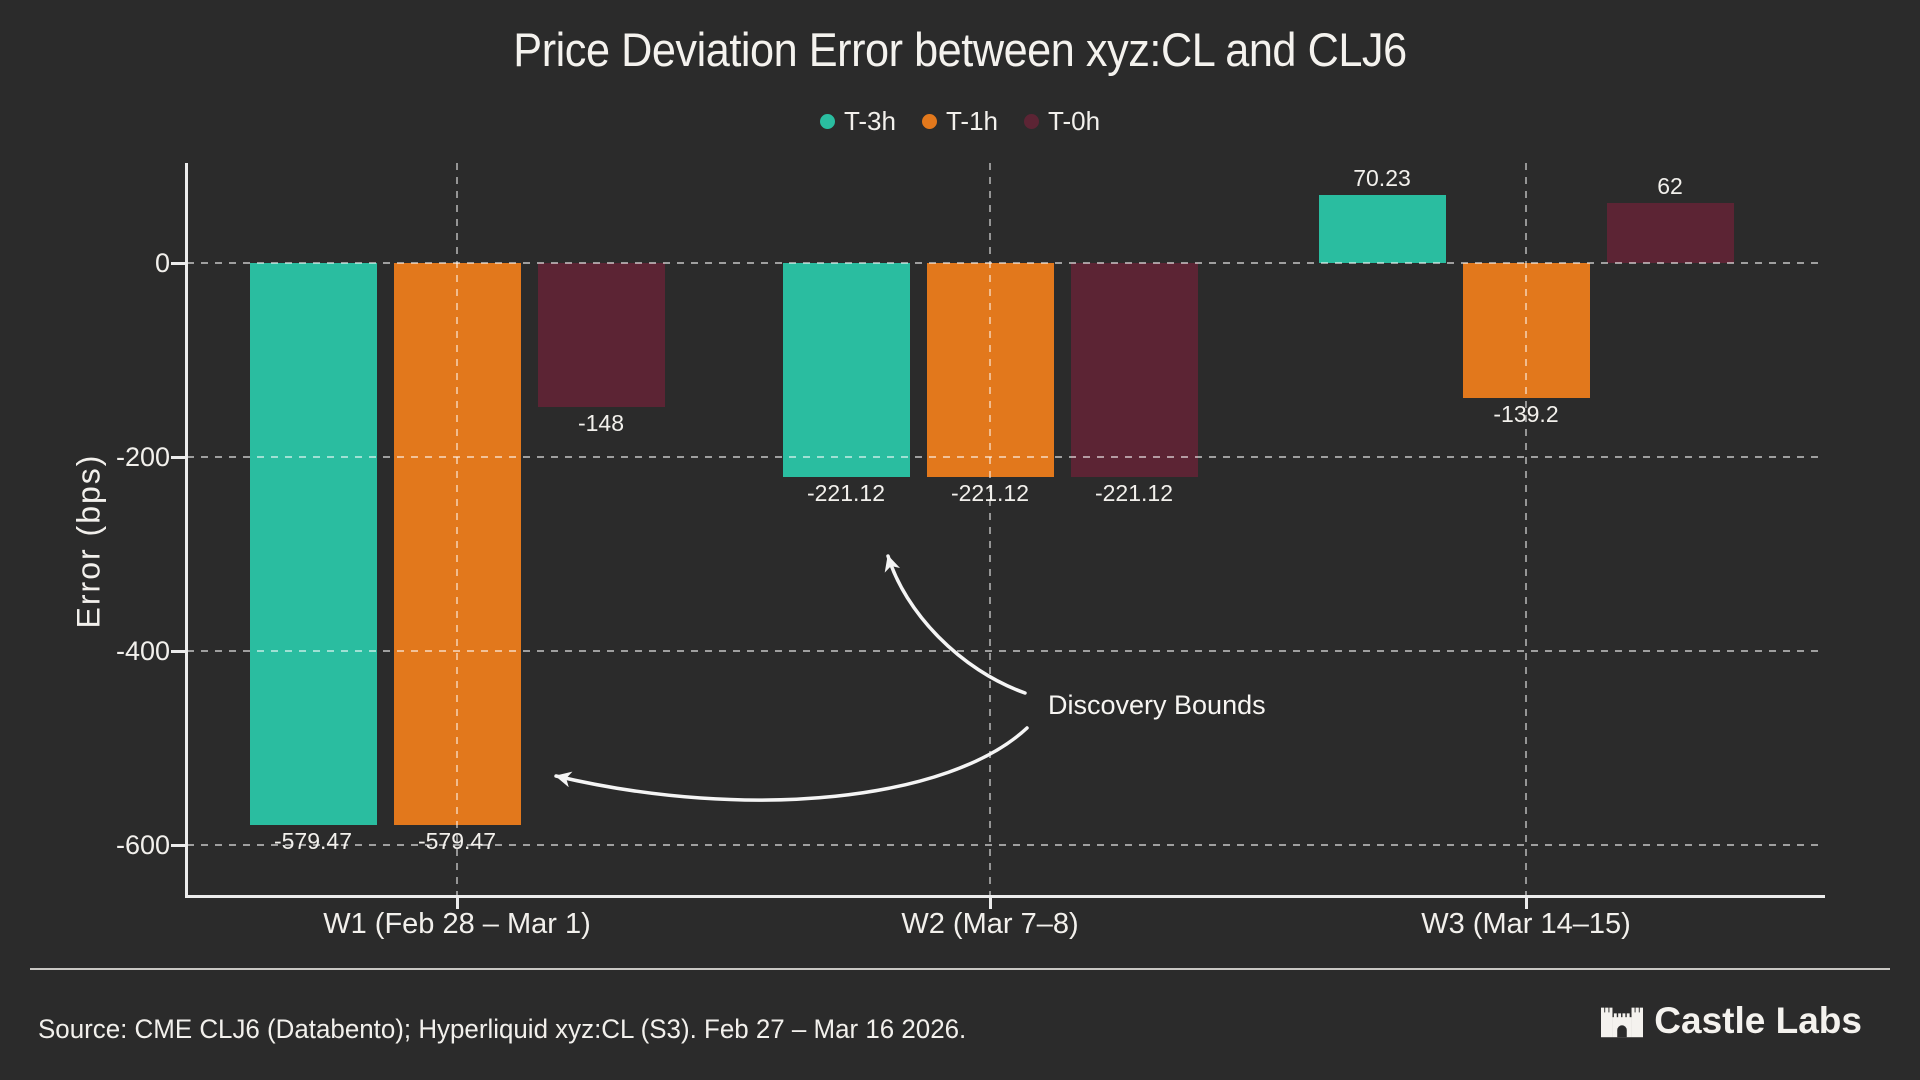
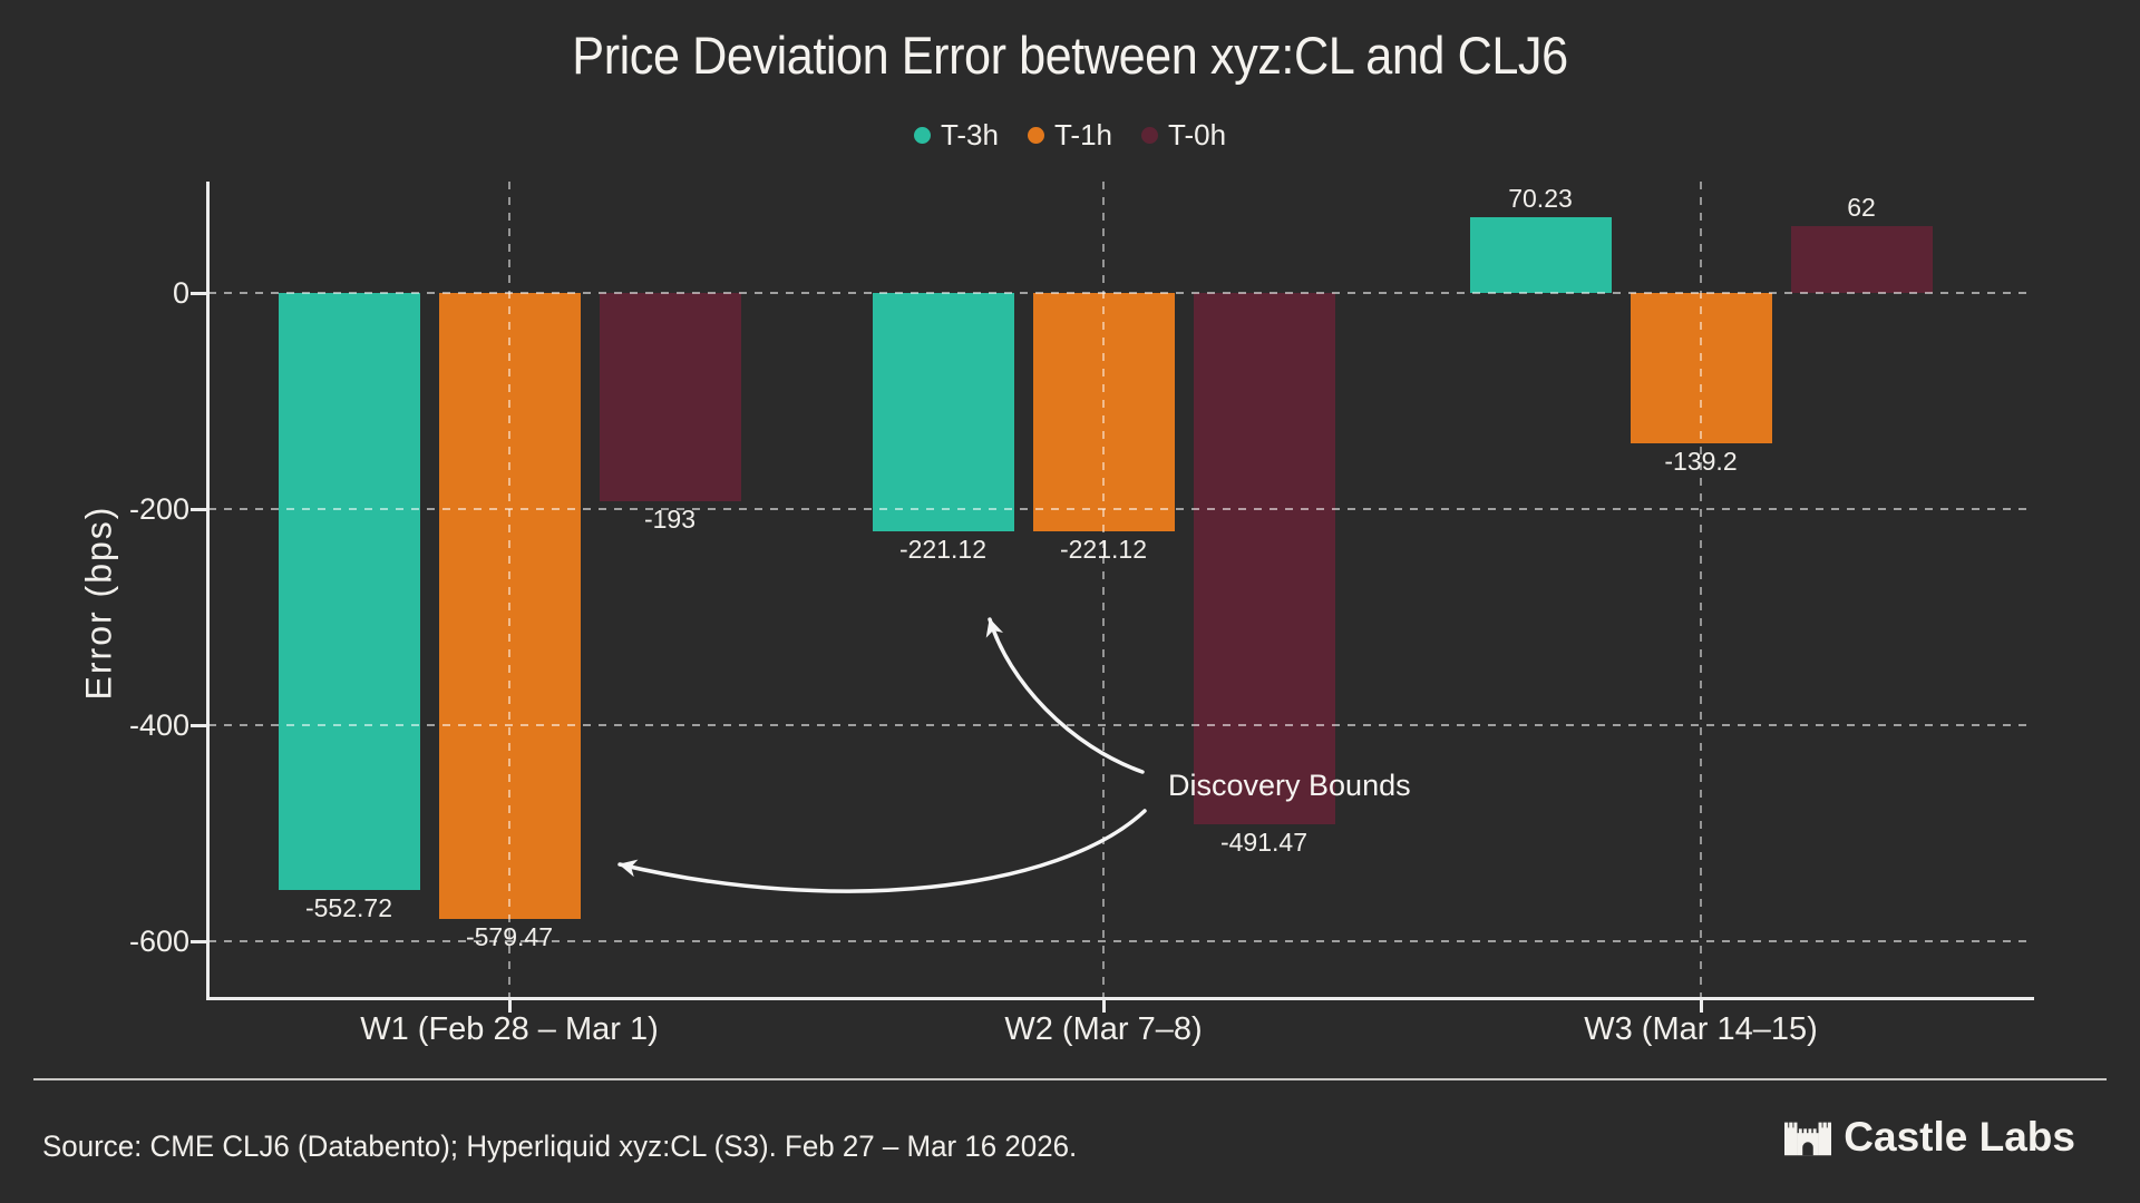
T-3h/W1 (Feb 28 – Mar 1): -579.47 -> -552.72
T-0h/W1 (Feb 28 – Mar 1): -148 -> -193
T-0h/W2 (Mar 7–8): -221.12 -> -491.47
